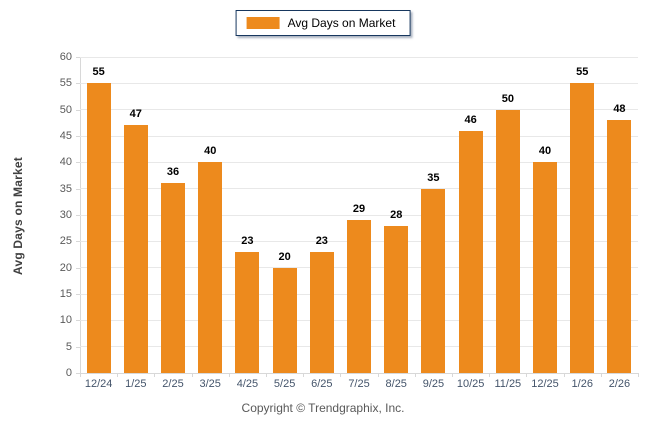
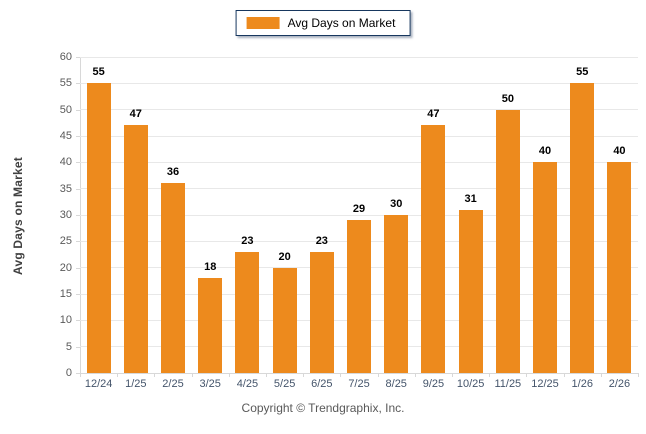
3/25: 40 -> 18
8/25: 28 -> 30
9/25: 35 -> 47
10/25: 46 -> 31
2/26: 48 -> 40
